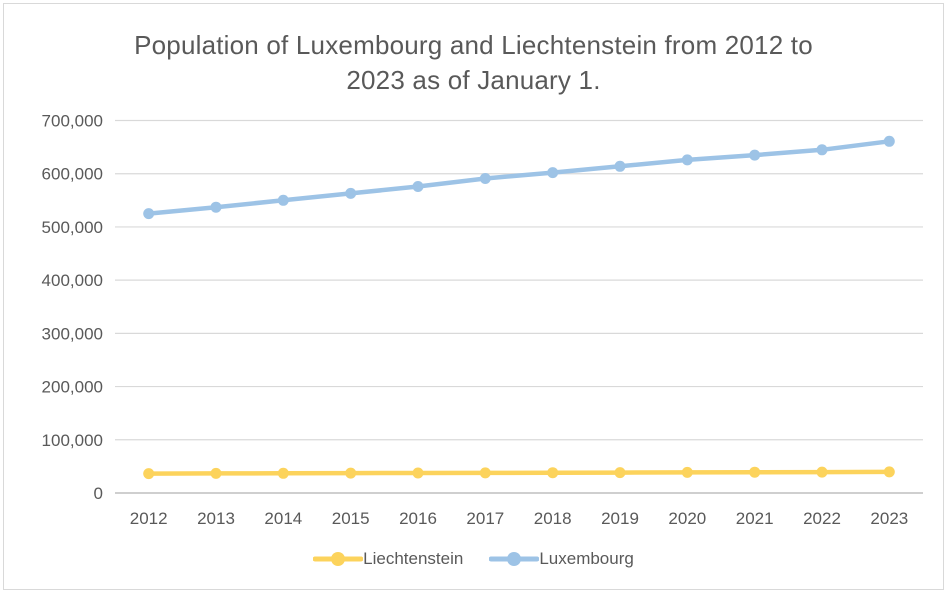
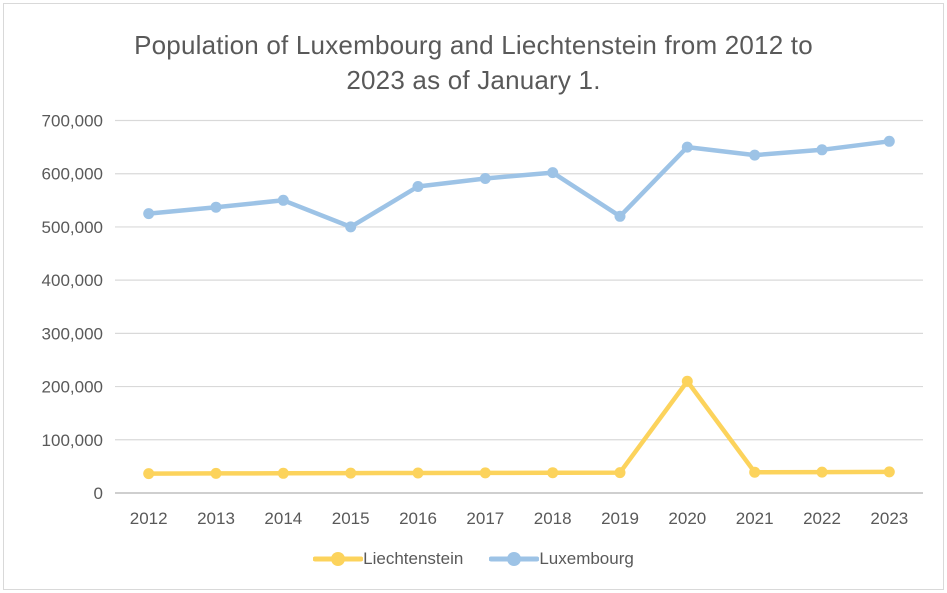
Luxembourg/2015: 560000 -> 500000
Luxembourg/2019: 610000 -> 520000
Liechtenstein/2020: 40000 -> 210000
Luxembourg/2020: 630000 -> 650000
